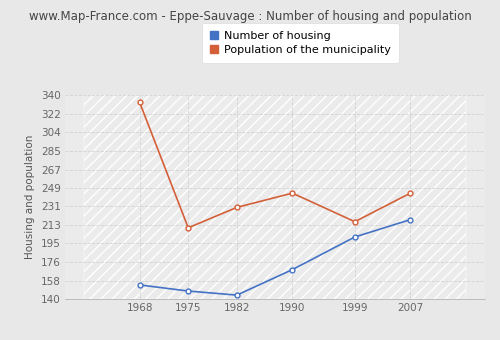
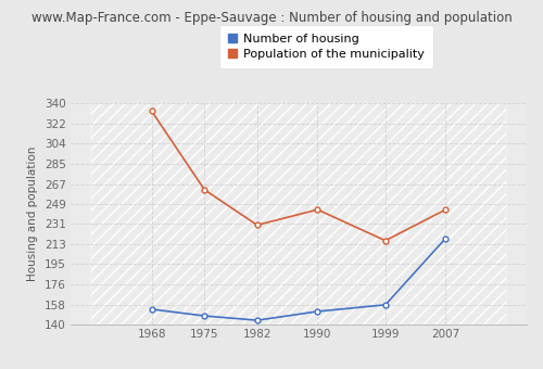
Population of the municipality/1975: 210 -> 262
Number of housing/1990: 169 -> 152
Number of housing/1999: 201 -> 158
